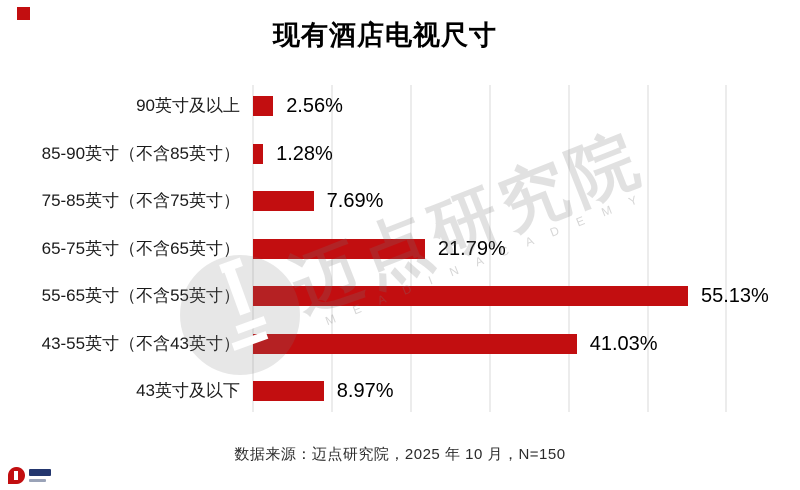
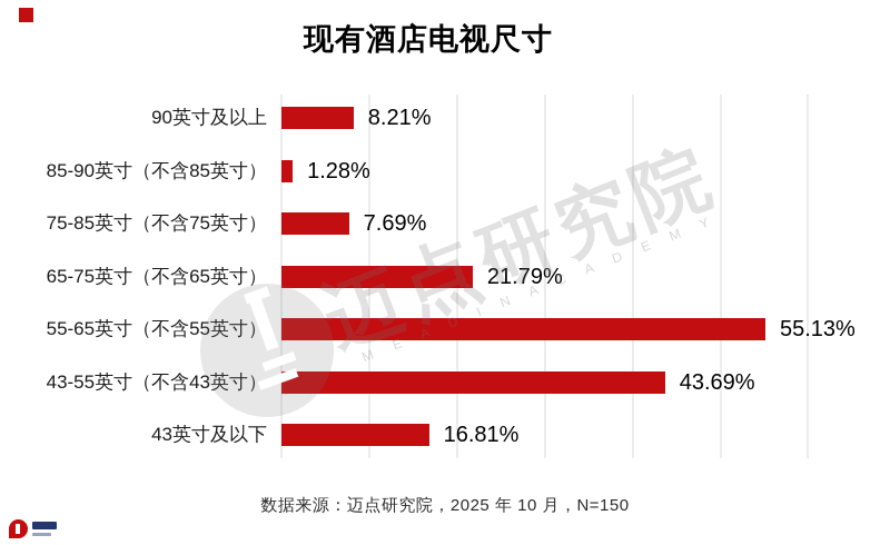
90英寸及以上: 2.56% -> 8.21%
43-55英寸（不含43英寸）: 41.03% -> 43.69%
43英寸及以下: 8.97% -> 16.81%
